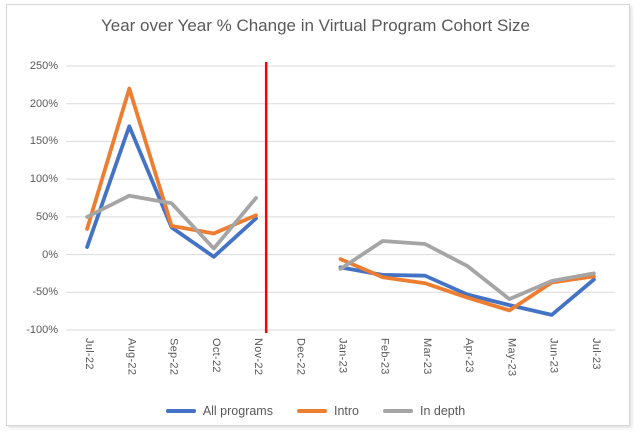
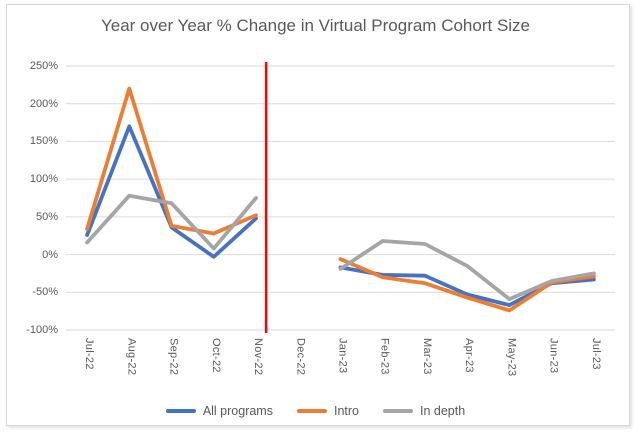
All programs/Jul-22: 10% -> 30%
In depth/Jul-22: 50% -> 20%
All programs/Jun-23: -80% -> -40%
